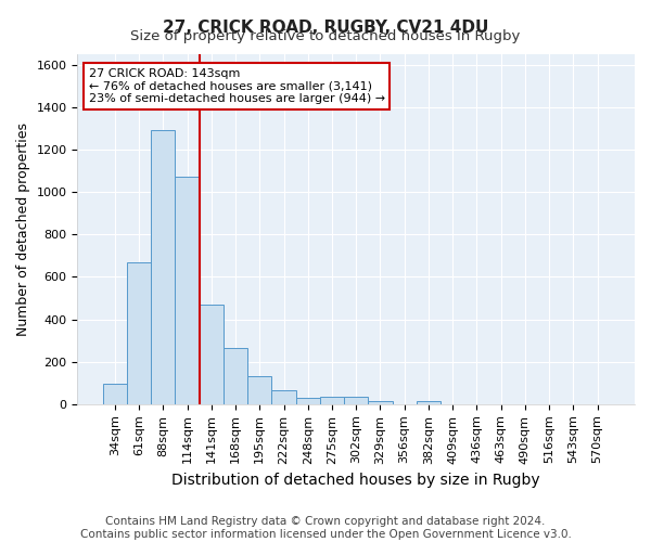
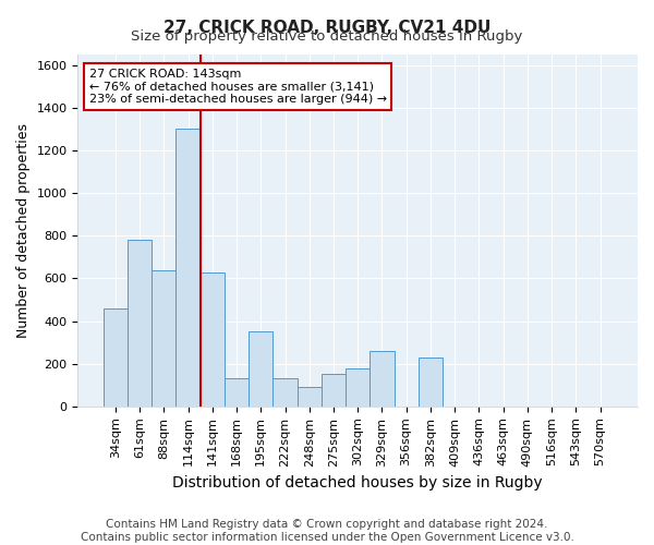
34sqm: 100 -> 460
61sqm: 670 -> 780
88sqm: 1290 -> 640
114sqm: 1070 -> 1300
141sqm: 470 -> 630
168sqm: 260 -> 130
195sqm: 130 -> 350
222sqm: 60 -> 130
248sqm: 30 -> 90
275sqm: 40 -> 150
302sqm: 40 -> 180
329sqm: 20 -> 260
382sqm: 20 -> 230
